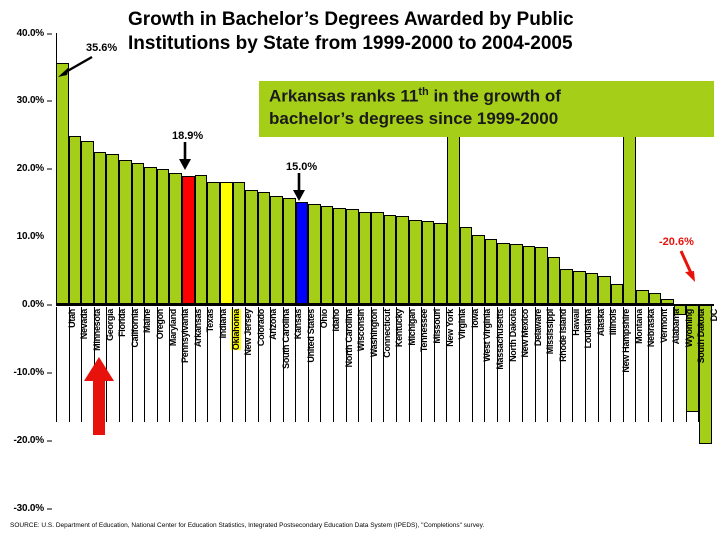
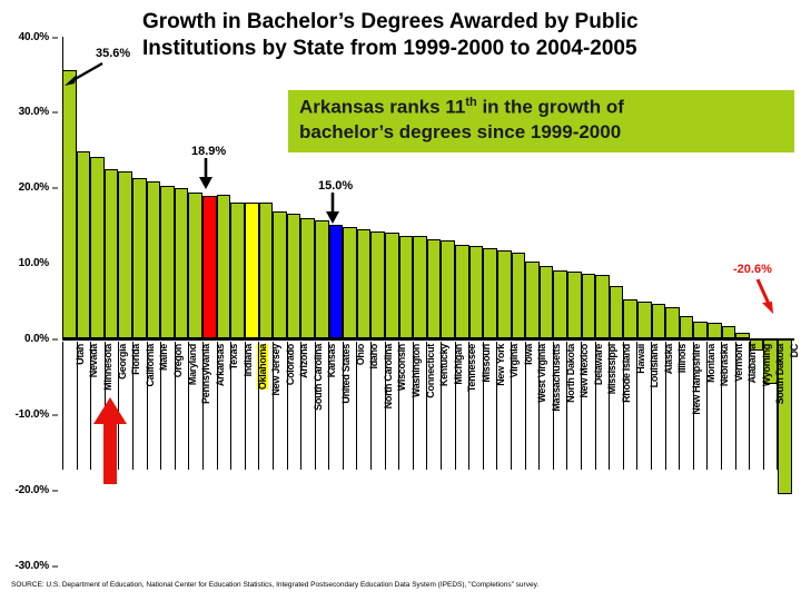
Virginia: 32% -> 12%
Montana: 27% -> 2%
South Dakota: -16% -> -6%
